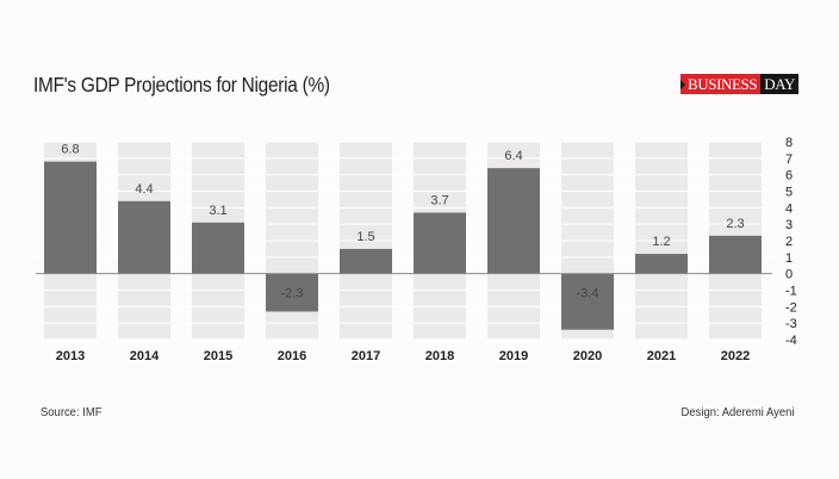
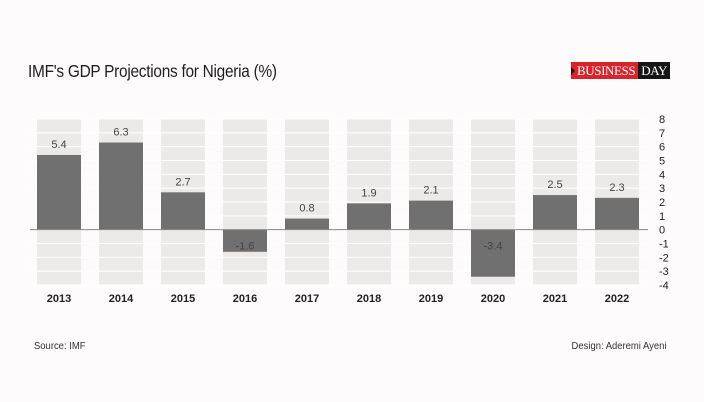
2013: 6.8 -> 5.4
2014: 4.4 -> 6.3
2015: 3.1 -> 2.7
2016: -2.3 -> -1.6
2017: 1.5 -> 0.8
2018: 3.7 -> 1.9
2019: 6.4 -> 2.1
2021: 1.2 -> 2.5
